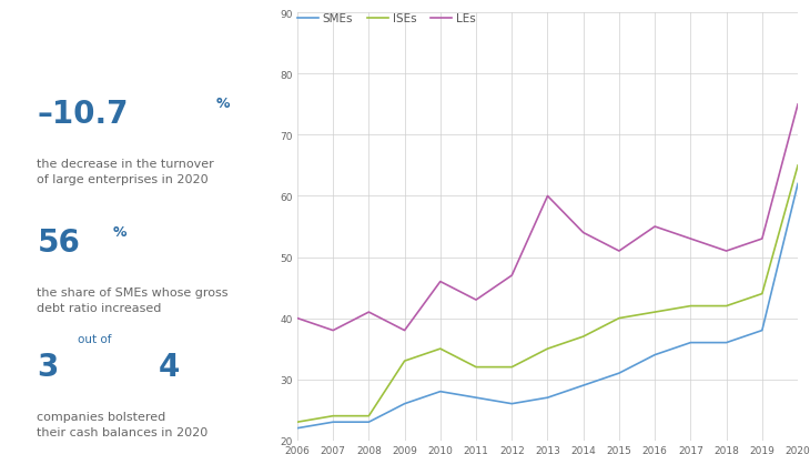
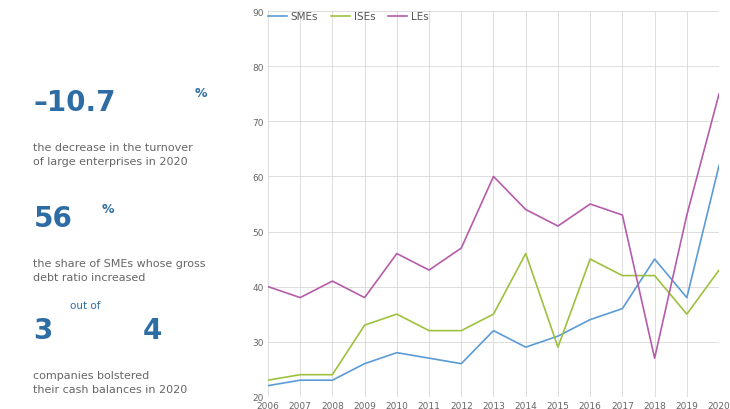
SMEs/2013: 27 -> 32
ISEs/2014: 37 -> 46
ISEs/2015: 40 -> 29
ISEs/2016: 41 -> 45
SMEs/2018: 36 -> 45
LEs/2018: 51 -> 27
ISEs/2019: 44 -> 35
ISEs/2020: 65 -> 43
